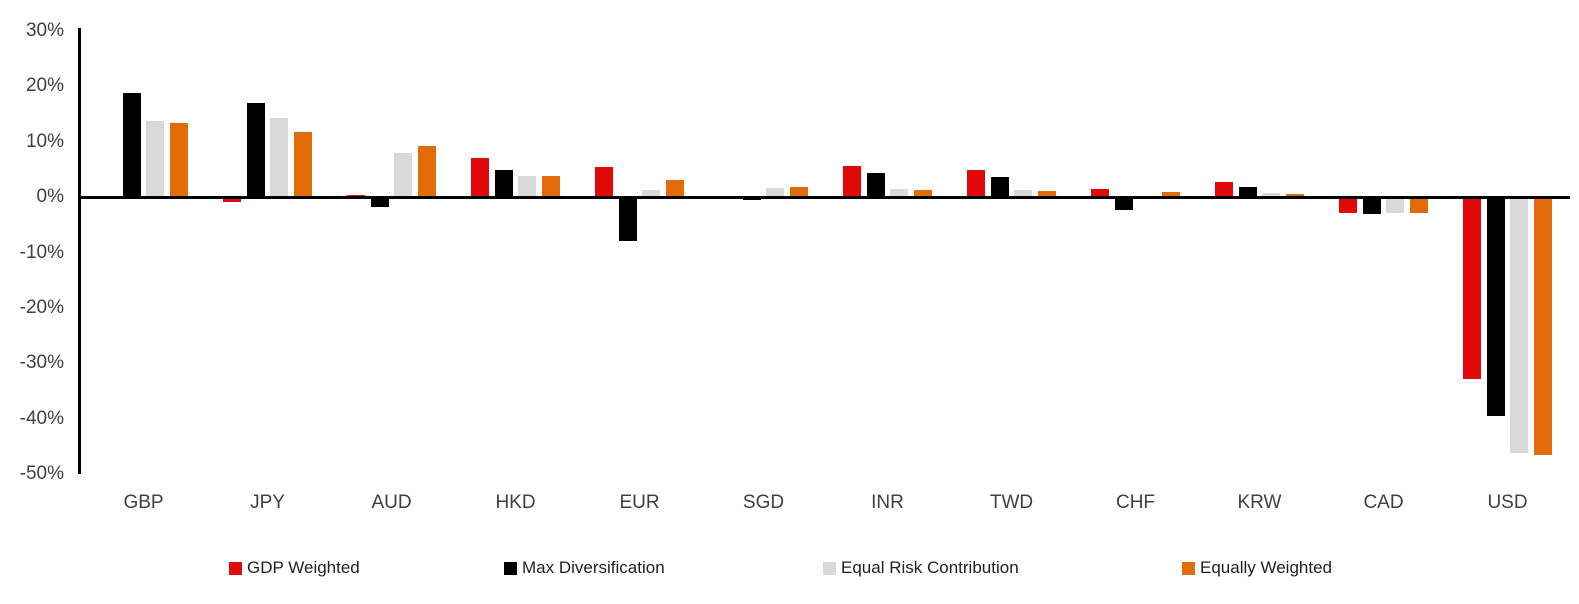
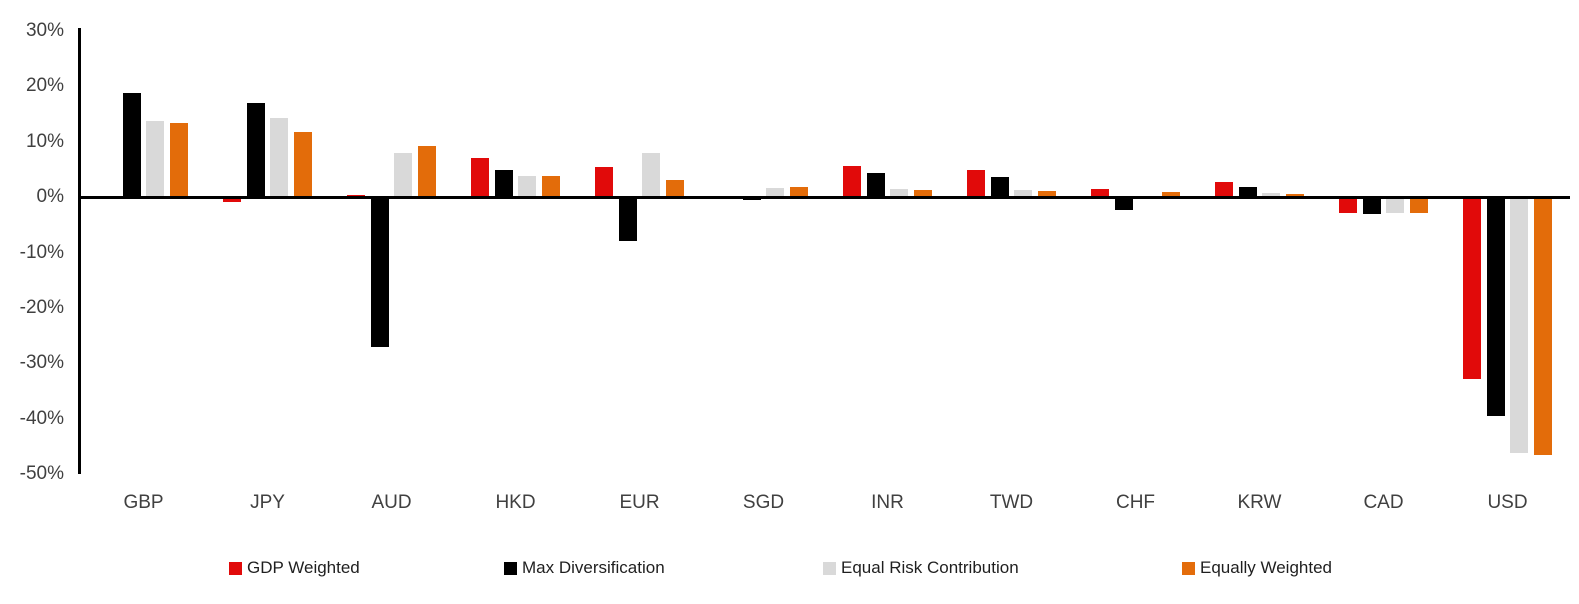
Max Diversification/AUD: -2% -> -27%
Equal Risk Contribution/EUR: 1% -> 8%
